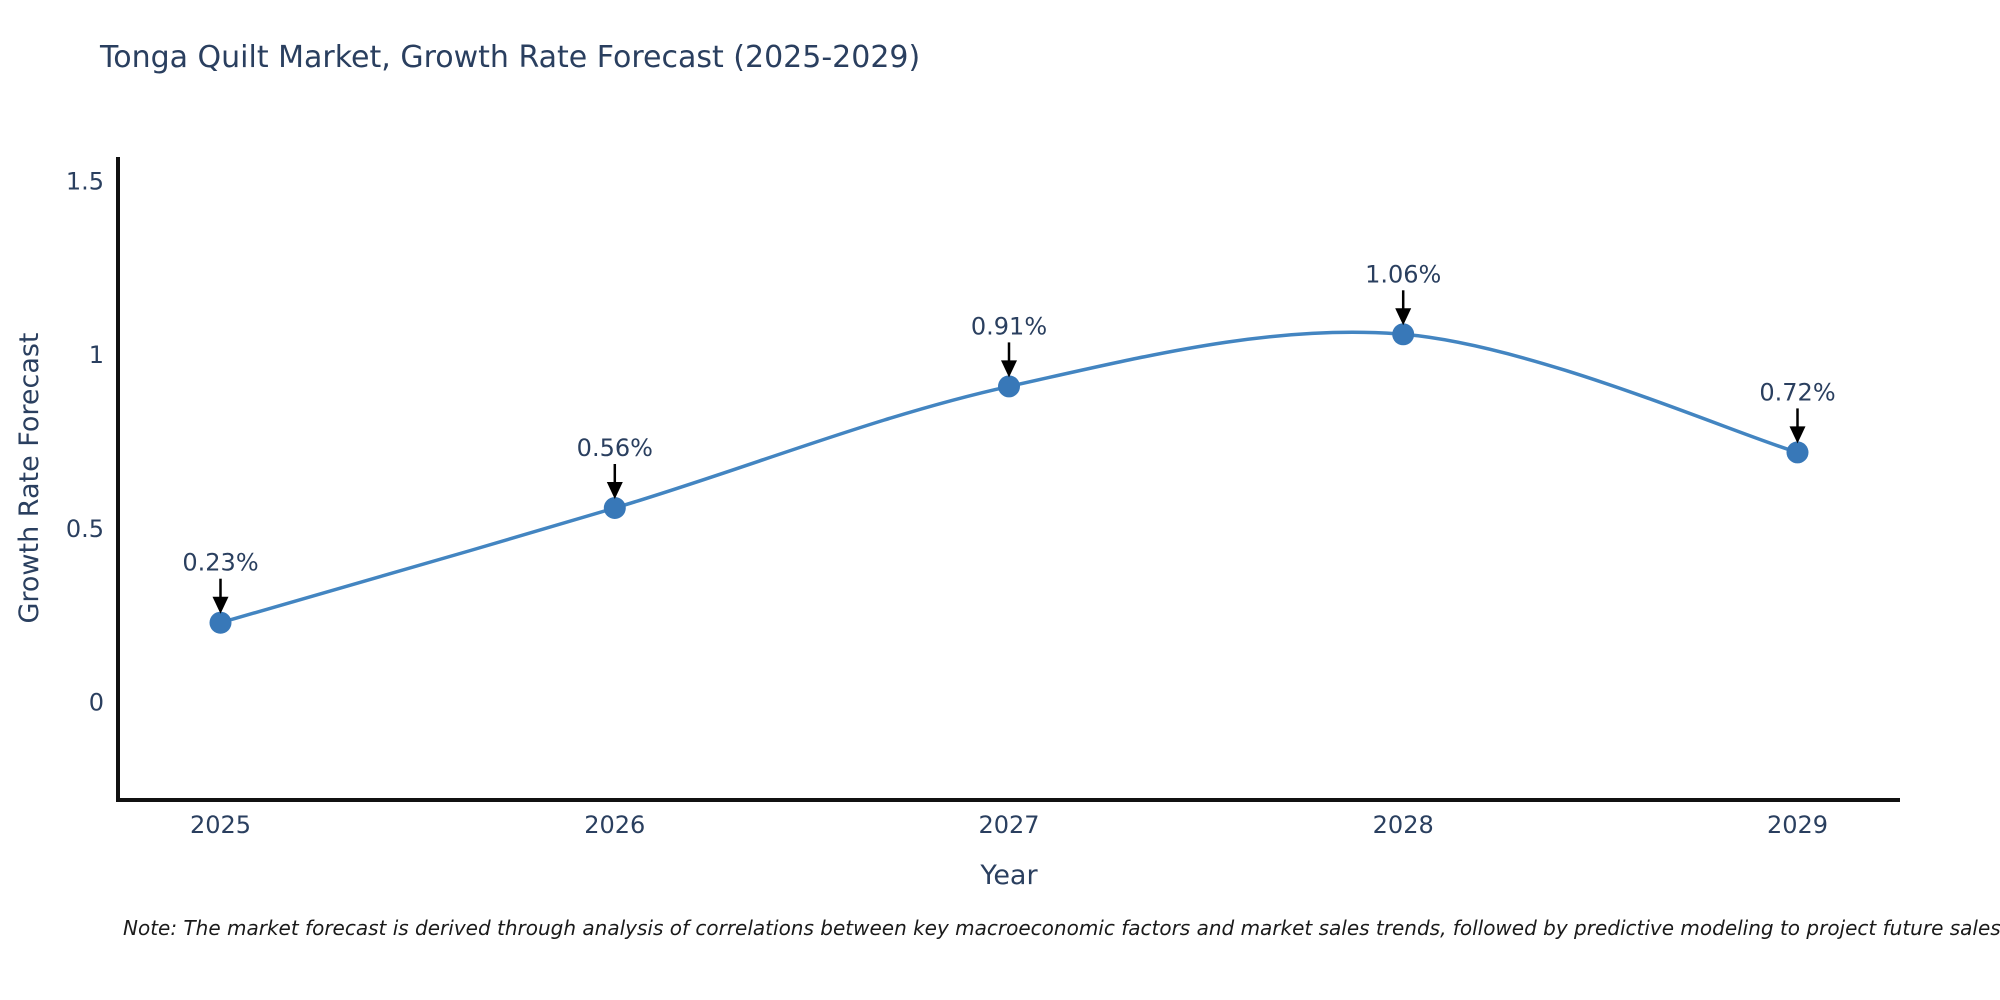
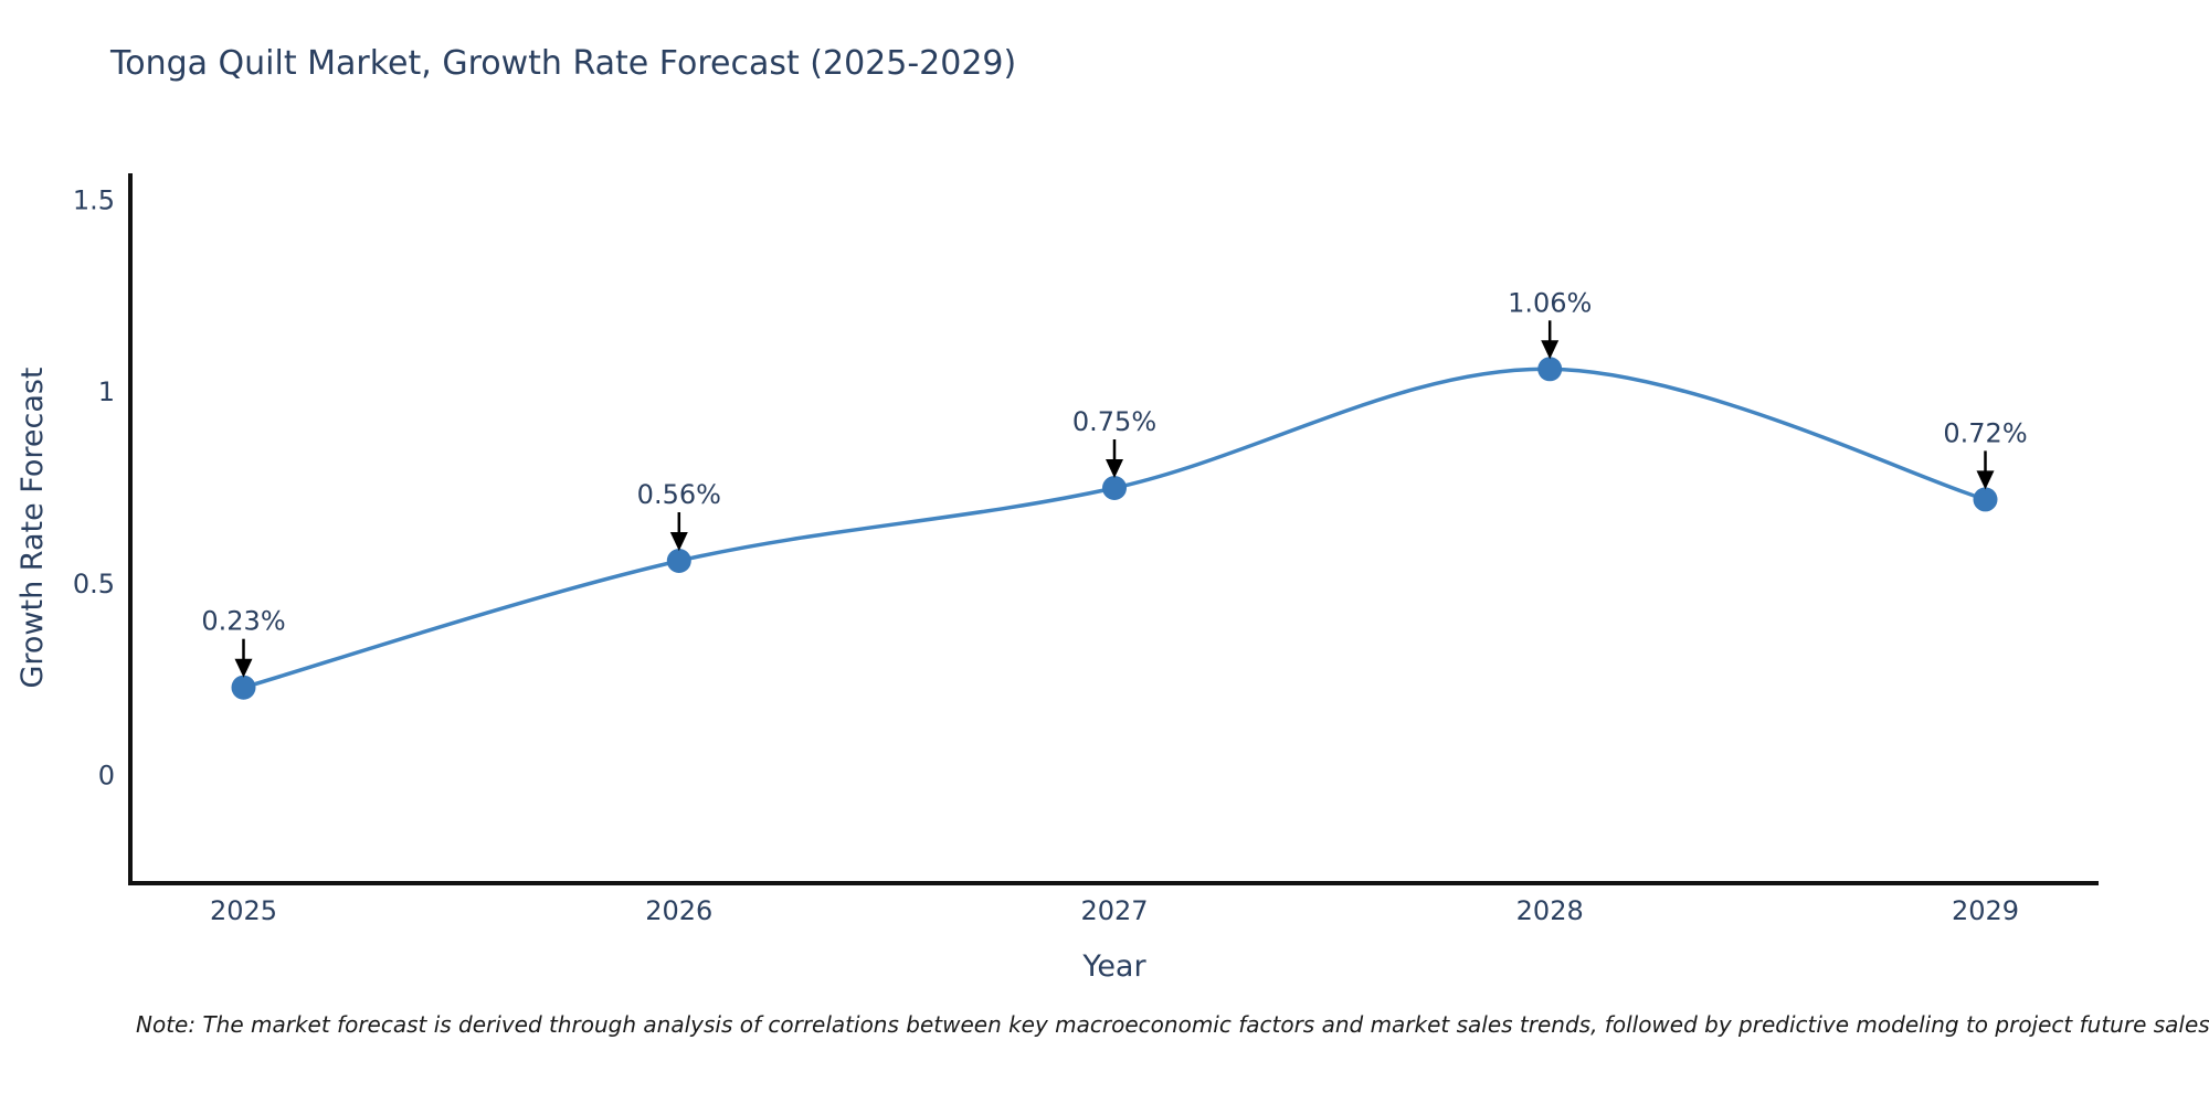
2027: 0.91% -> 0.75%
